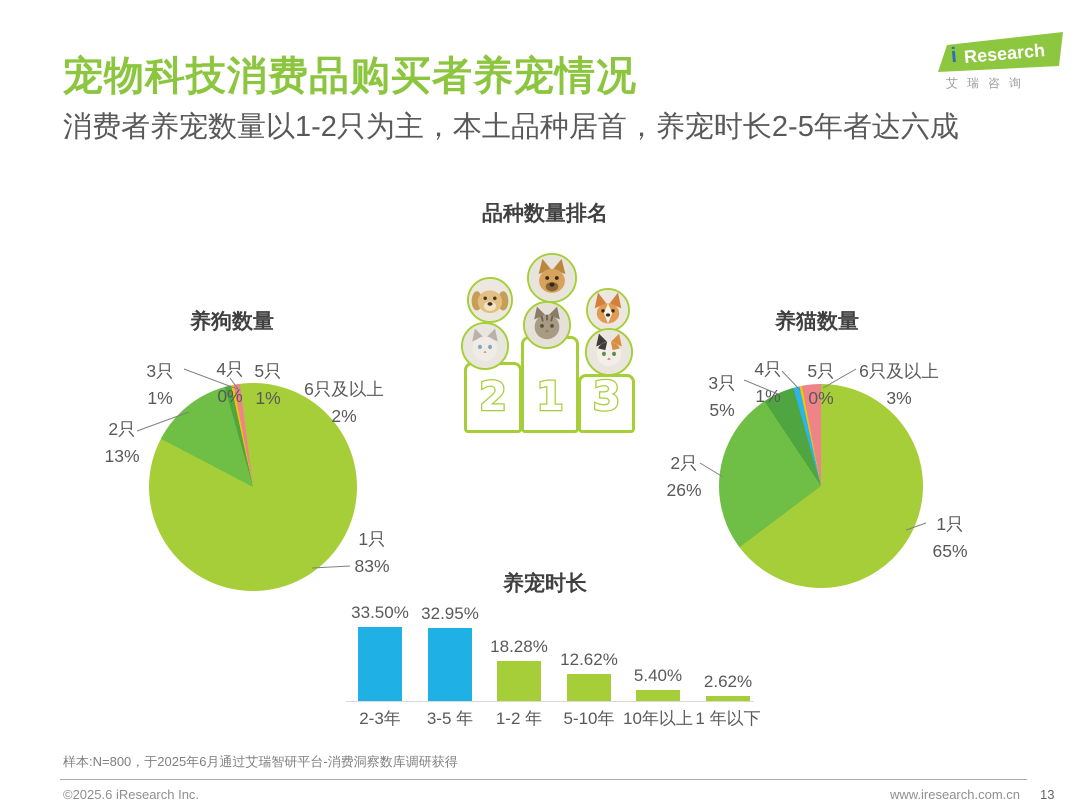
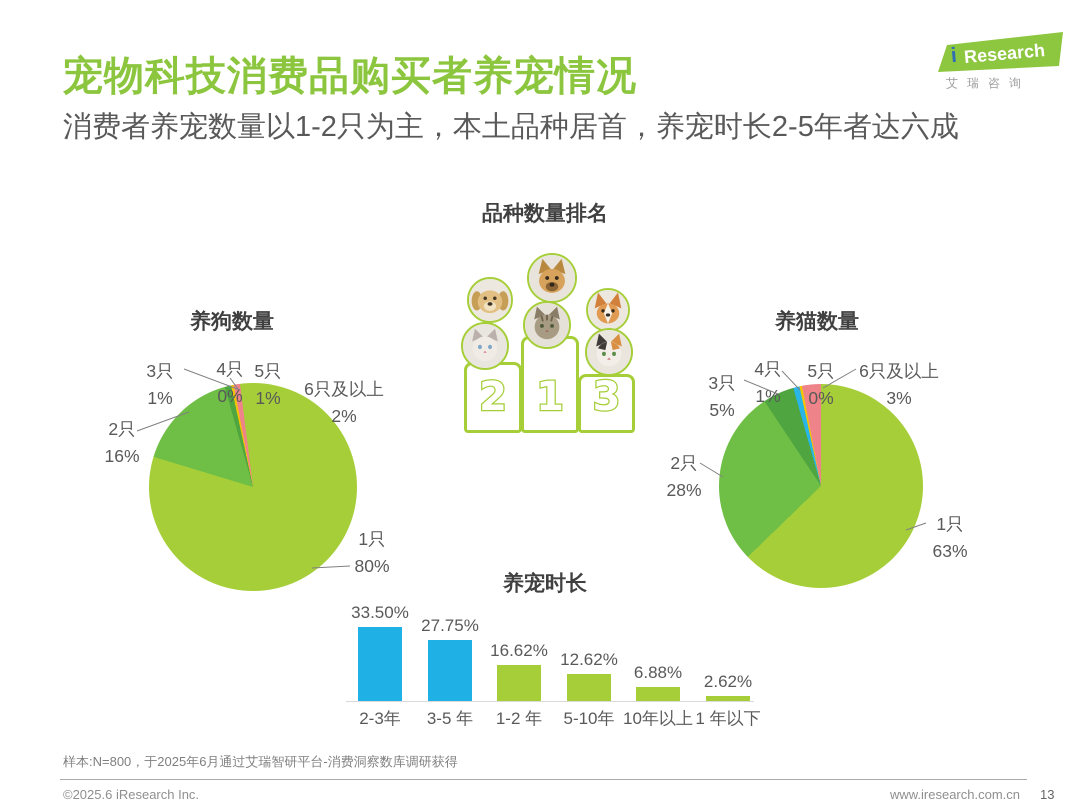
养狗数量/1只: 83% -> 80%
养狗数量/2只: 13% -> 16%
养猫数量/1只: 65% -> 63%
养猫数量/2只: 26% -> 28%
养宠时长/3-5 年: 32.95% -> 27.75%
养宠时长/1-2 年: 18.28% -> 16.62%
养宠时长/10年以上: 5.40% -> 6.88%
